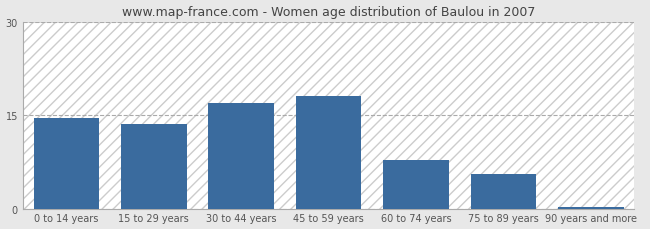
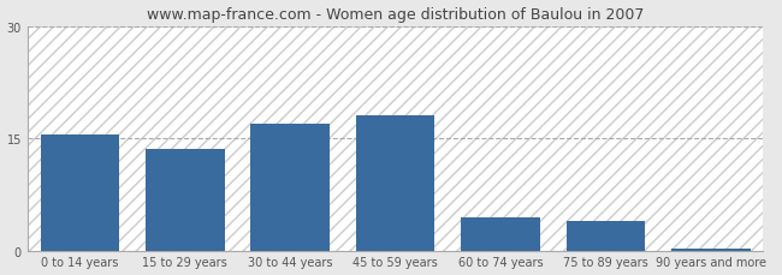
0 to 14 years: 14.6 -> 15.5
60 to 74 years: 7.8 -> 4.5
75 to 89 years: 5.6 -> 4.0
